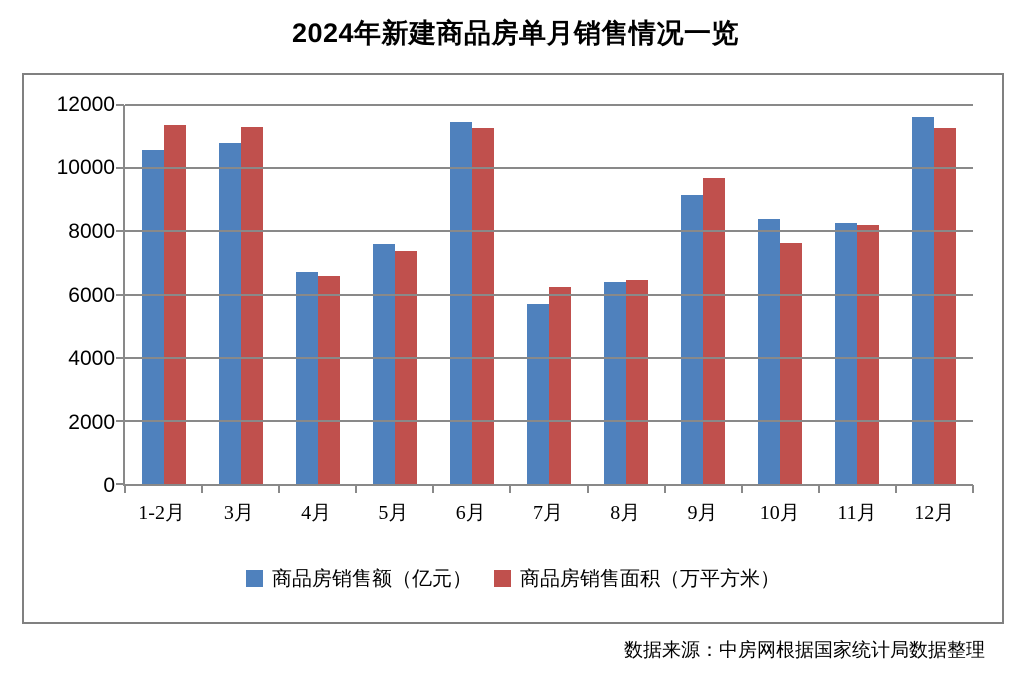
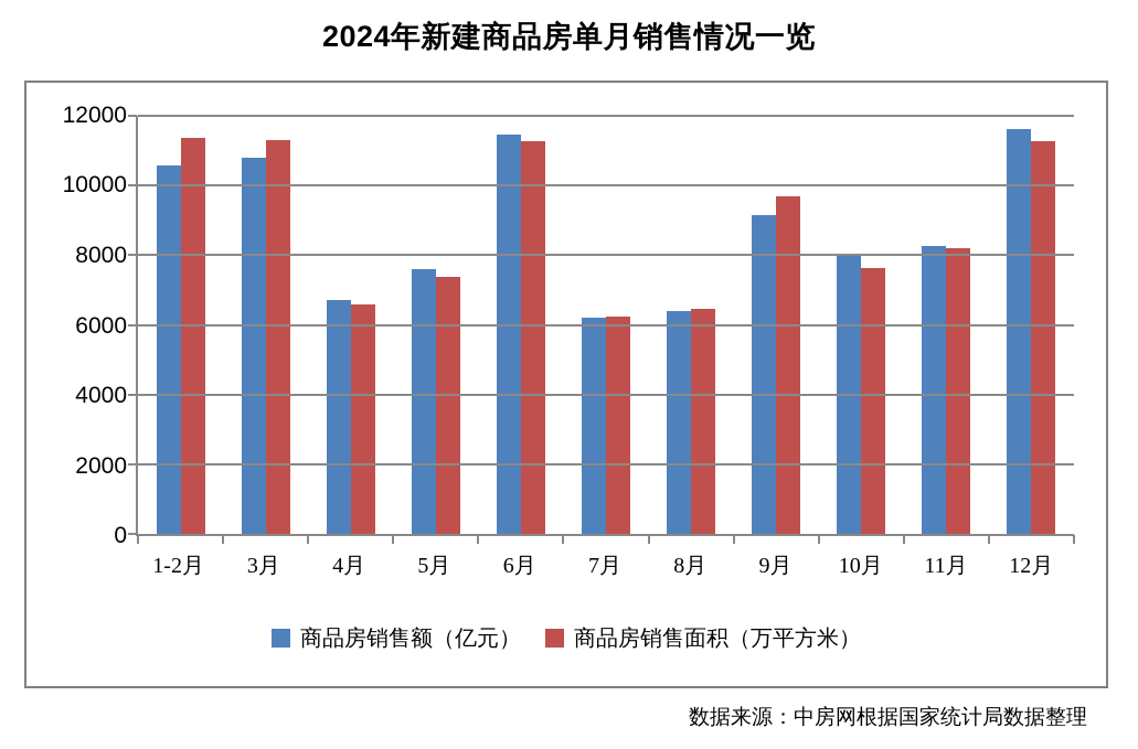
商品房销售额（亿元）/7月: 5700 -> 6200
商品房销售额（亿元）/10月: 8400 -> 8000
